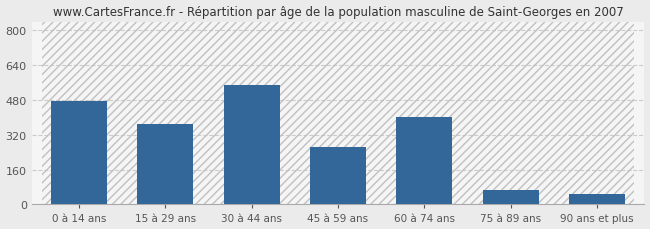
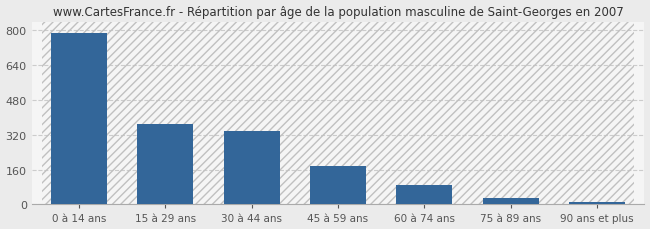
0 à 14 ans: 475 -> 785
30 à 44 ans: 550 -> 335
45 à 59 ans: 265 -> 175
60 à 74 ans: 400 -> 90
75 à 89 ans: 65 -> 30
90 ans et plus: 50 -> 10
